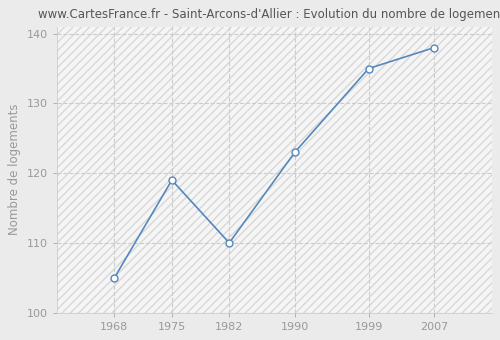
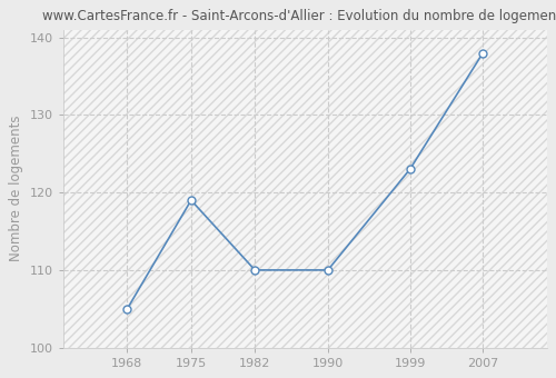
1990: 123 -> 110
1999: 135 -> 123
